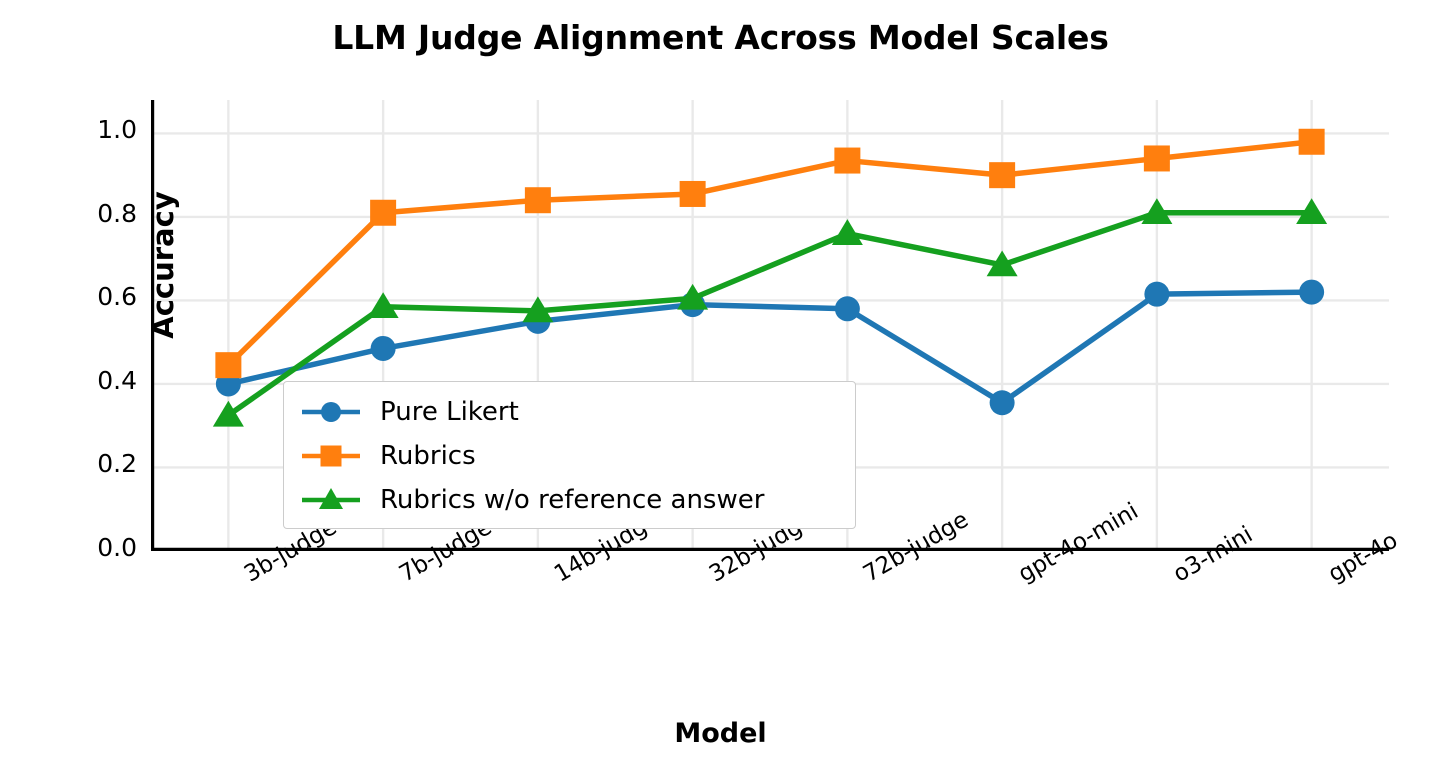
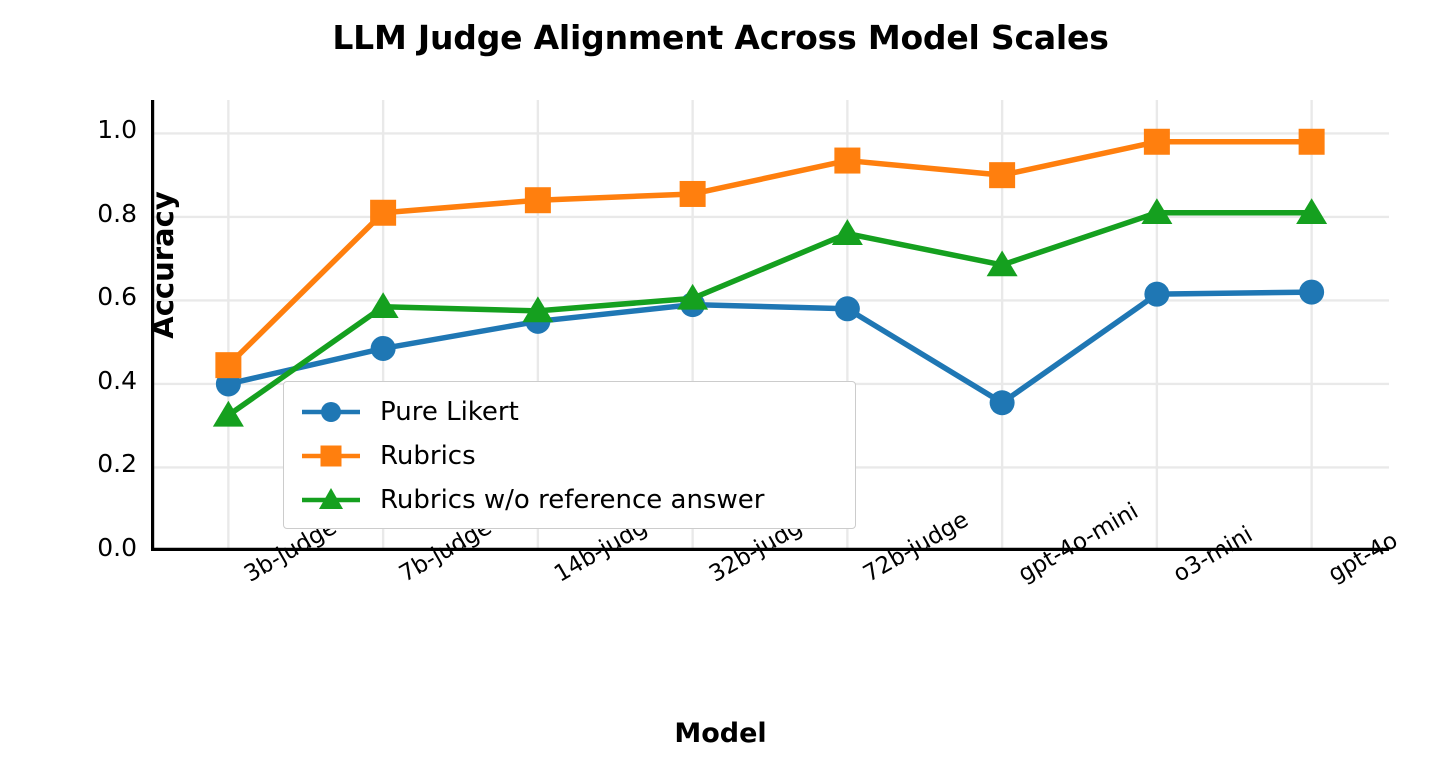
Rubrics/o3-mini: 0.94 -> 0.98
